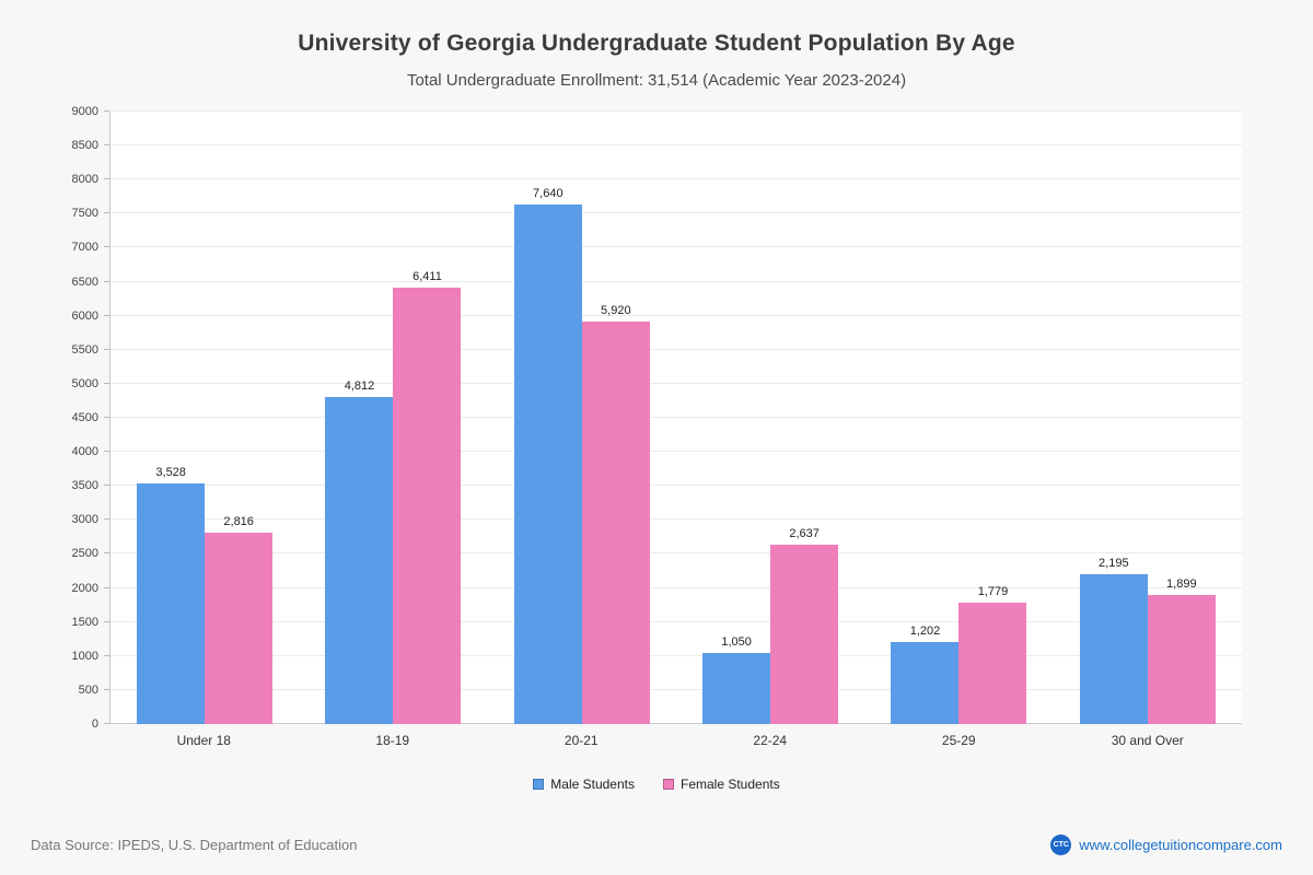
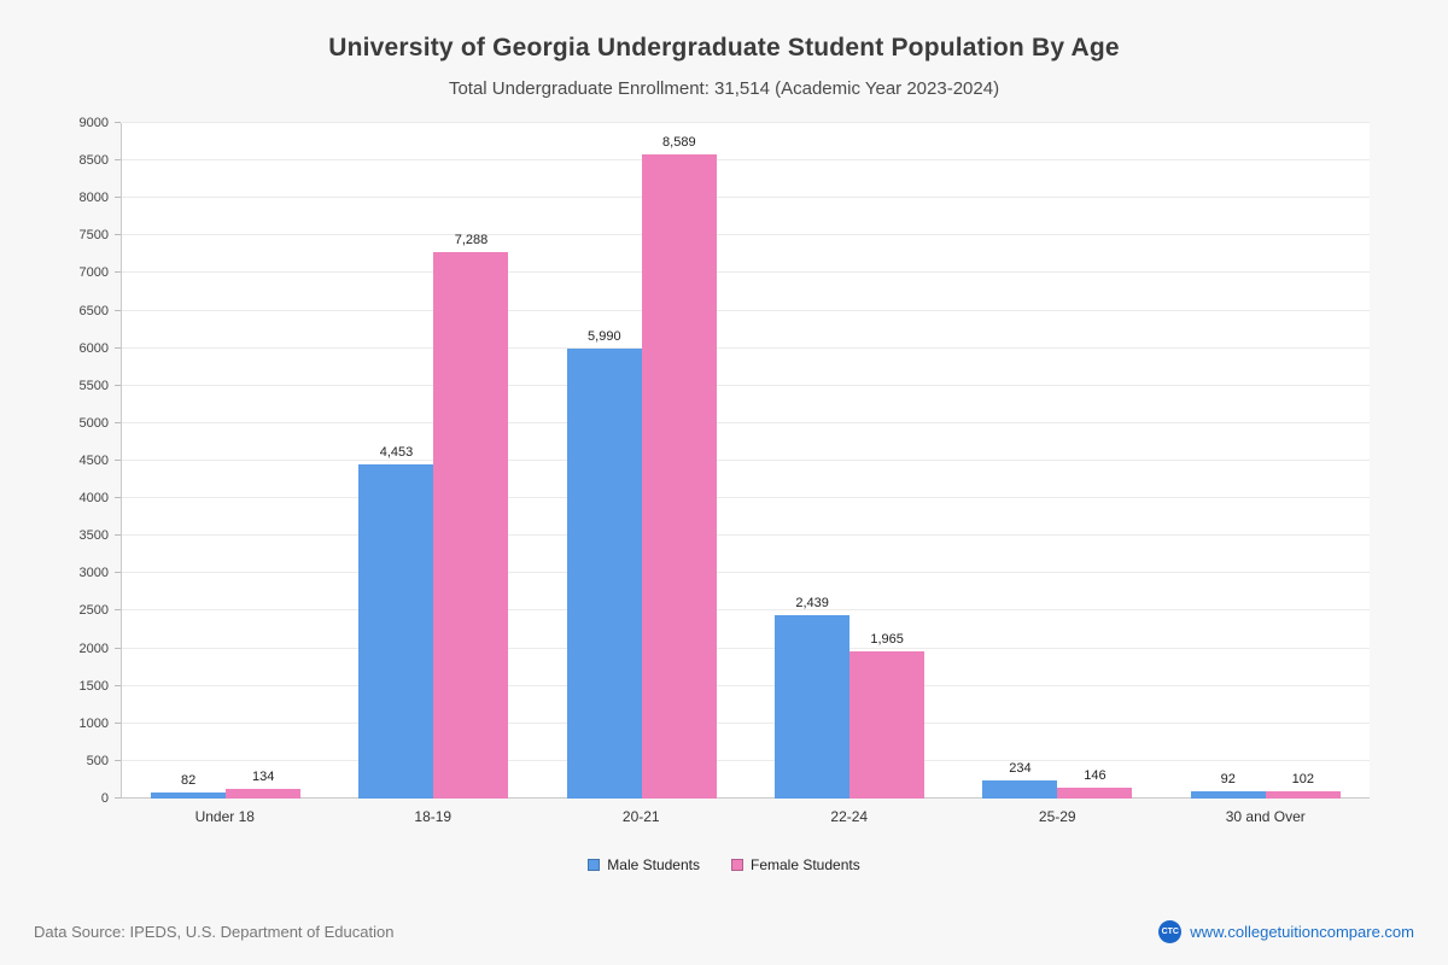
Male Students/Under 18: 3,528 -> 82
Female Students/Under 18: 2,816 -> 134
Male Students/18-19: 4,812 -> 4,453
Female Students/18-19: 6,411 -> 7,288
Male Students/20-21: 7,640 -> 5,990
Female Students/20-21: 5,920 -> 8,589
Male Students/22-24: 1,050 -> 2,439
Female Students/22-24: 2,637 -> 1,965
Male Students/25-29: 1,202 -> 234
Female Students/25-29: 1,779 -> 146
Male Students/30 and Over: 2,195 -> 92
Female Students/30 and Over: 1,899 -> 102
